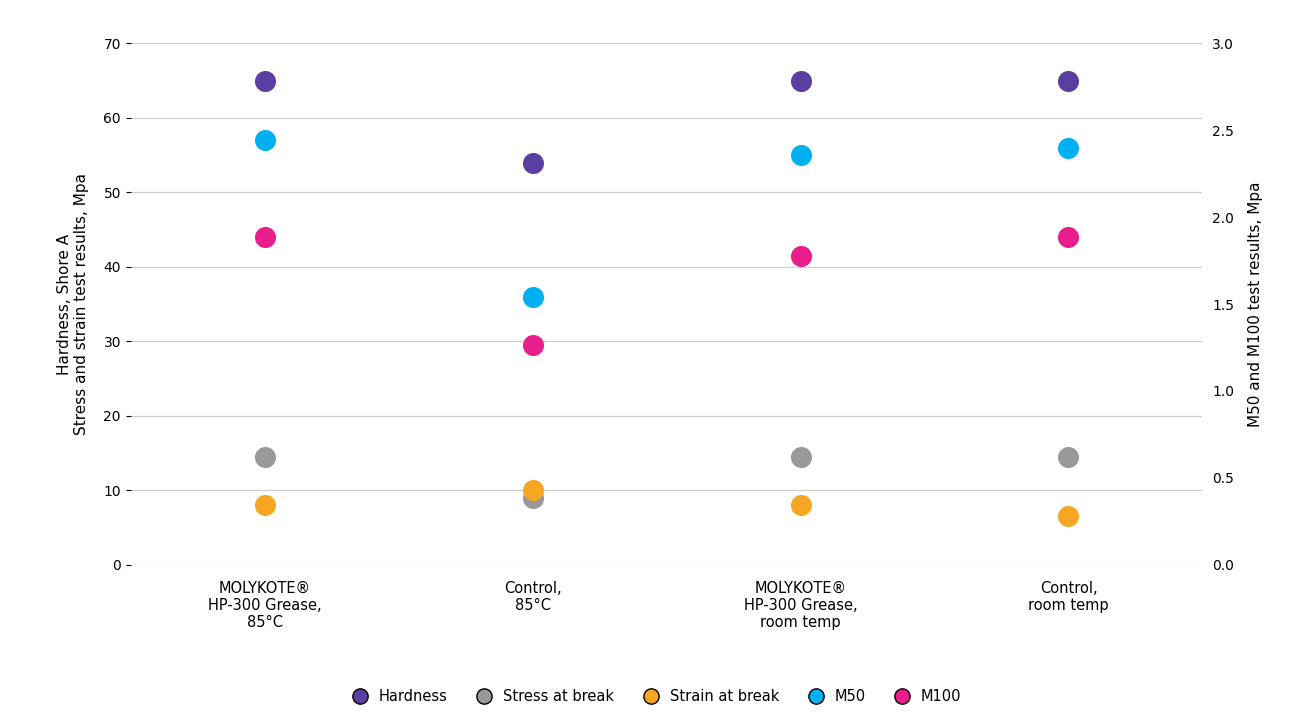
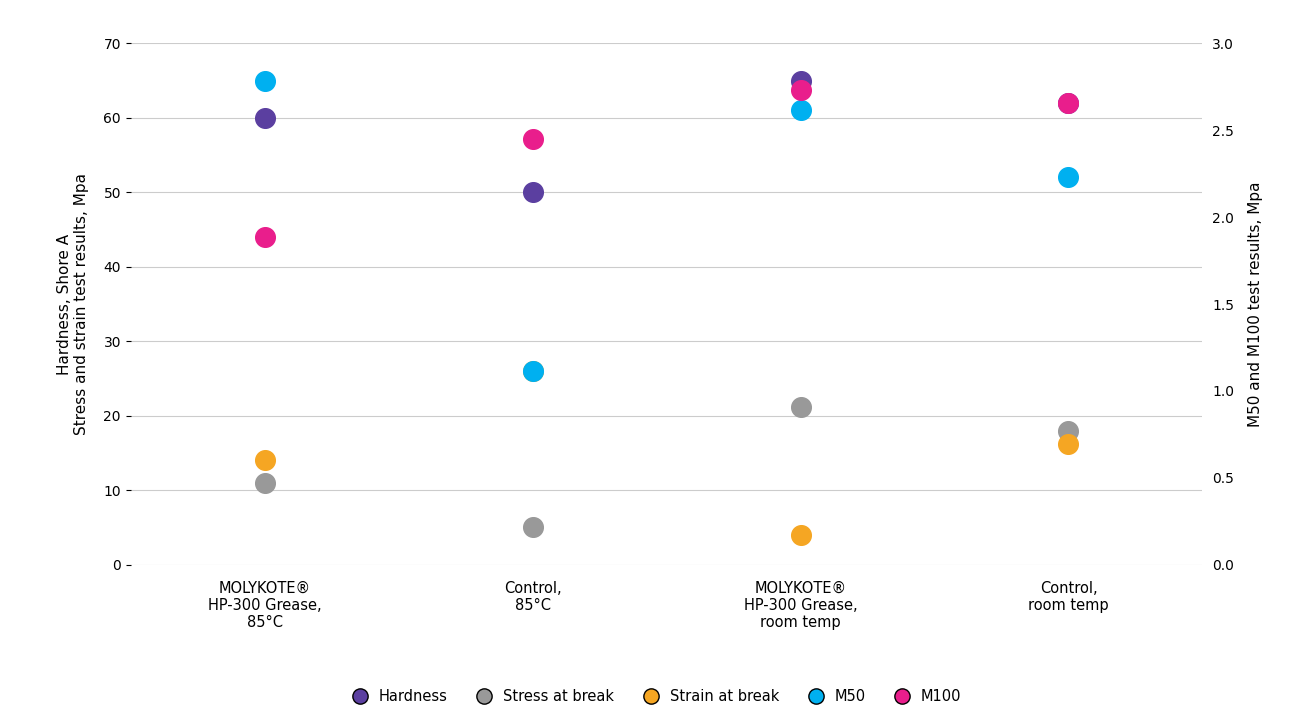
Hardness/MOLYKOTE® HP-300 Grease, 85°C: 65 -> 60
Stress at break/MOLYKOTE® HP-300 Grease, 85°C: 14.5 -> 11.0
Strain at break/MOLYKOTE® HP-300 Grease, 85°C: 8.0 -> 14.0
M50/MOLYKOTE® HP-300 Grease, 85°C: 57 -> 65
Hardness/Control, 85°C: 54 -> 50
Stress at break/Control, 85°C: 9.0 -> 5.0
Strain at break/Control, 85°C: 10.0 -> 26.0
M50/Control, 85°C: 36 -> 26
M100/Control, 85°C: 29.5 -> 57.2
Stress at break/MOLYKOTE® HP-300 Grease, room temp: 14.5 -> 21.2
Strain at break/MOLYKOTE® HP-300 Grease, room temp: 8.0 -> 4.0
M50/MOLYKOTE® HP-300 Grease, room temp: 55 -> 61
M100/MOLYKOTE® HP-300 Grease, room temp: 41.5 -> 63.8
Hardness/Control, room temp: 65 -> 62
Stress at break/Control, room temp: 14.5 -> 18.0
Strain at break/Control, room temp: 6.5 -> 16.2
M50/Control, room temp: 56 -> 52
M100/Control, room temp: 44.0 -> 62.0
